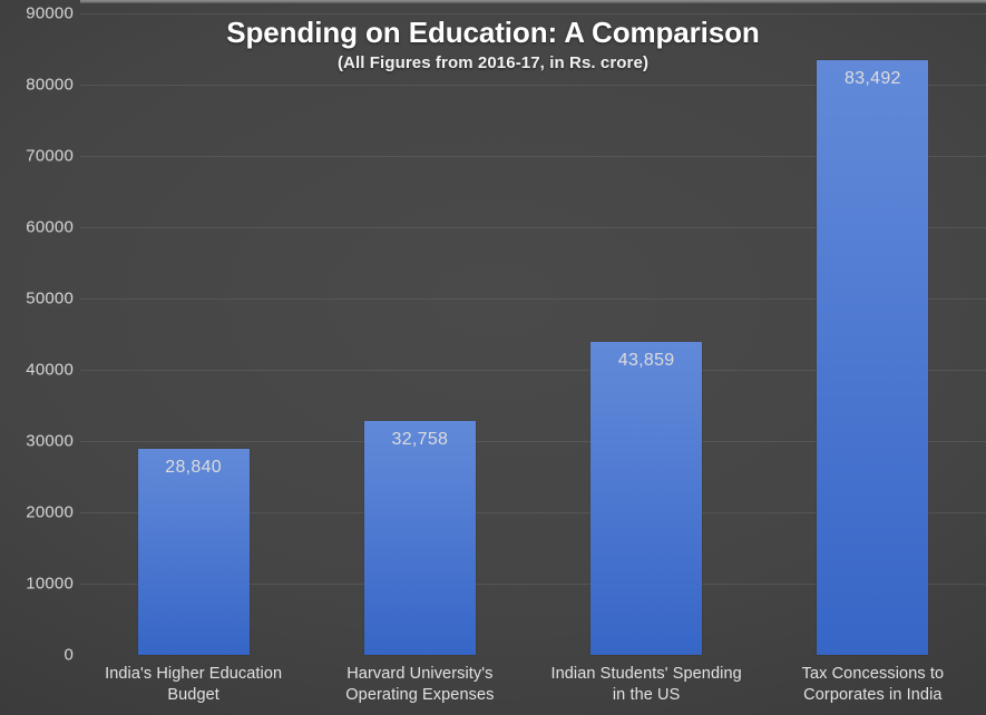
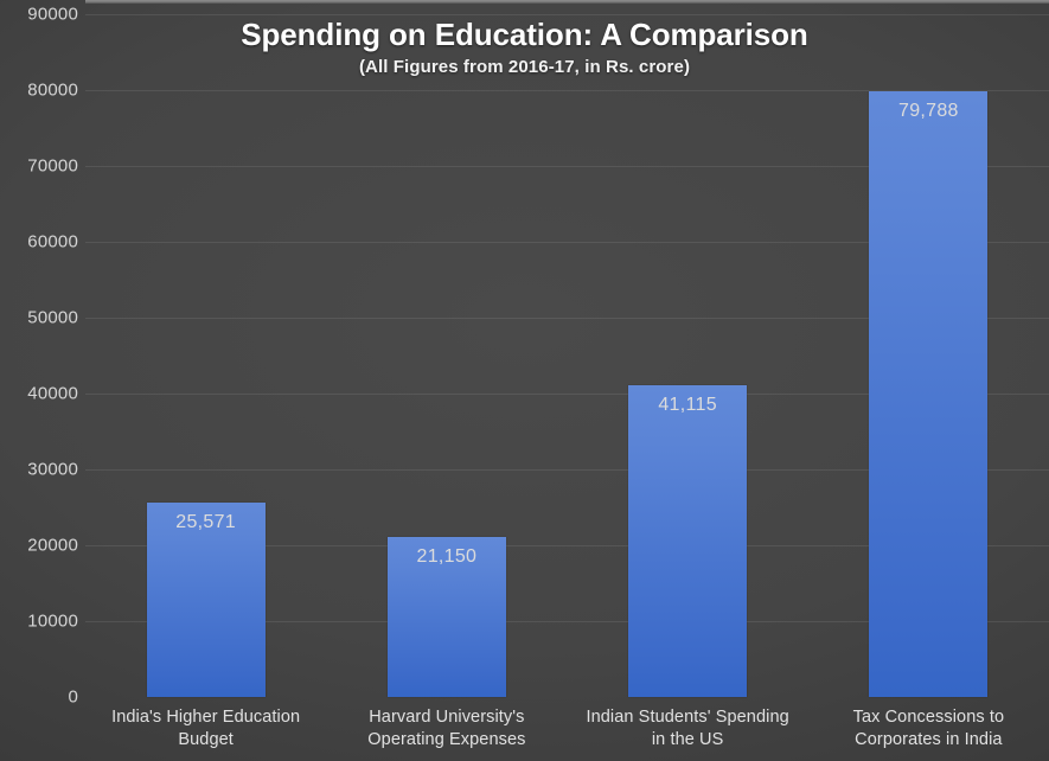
India's Higher Education Budget: 28,840 -> 25,571
Harvard University's Operating Expenses: 32,758 -> 21,150
Indian Students' Spending in the US: 43,859 -> 41,115
Tax Concessions to Corporates in India: 83,492 -> 79,788
